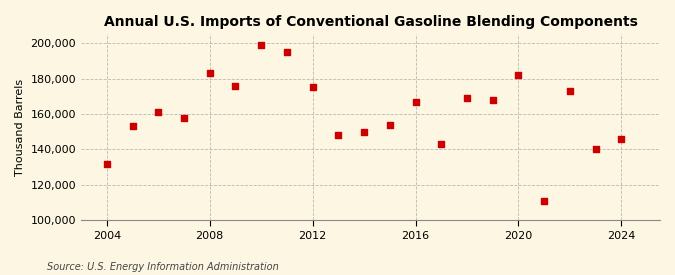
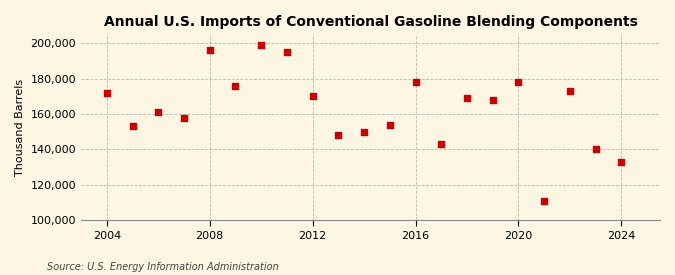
2004: 132,000 -> 172,000
2008: 183,000 -> 196,000
2012: 175,000 -> 170,000
2016: 167,000 -> 178,000
2020: 182,000 -> 178,000
2024: 146,000 -> 133,000
